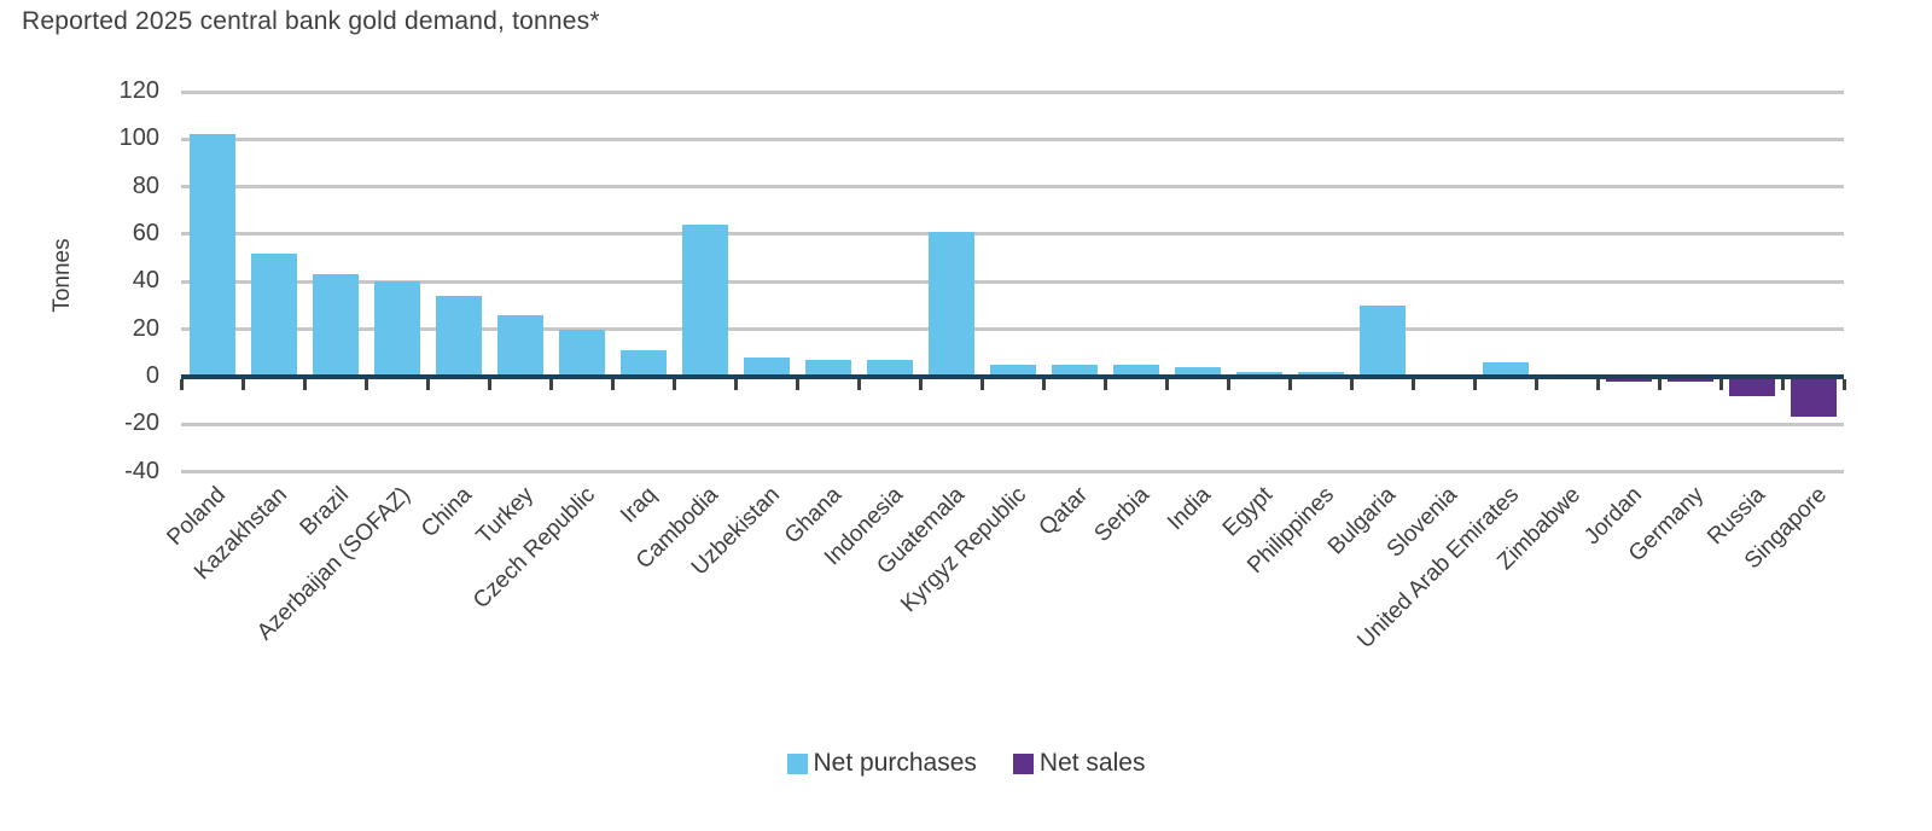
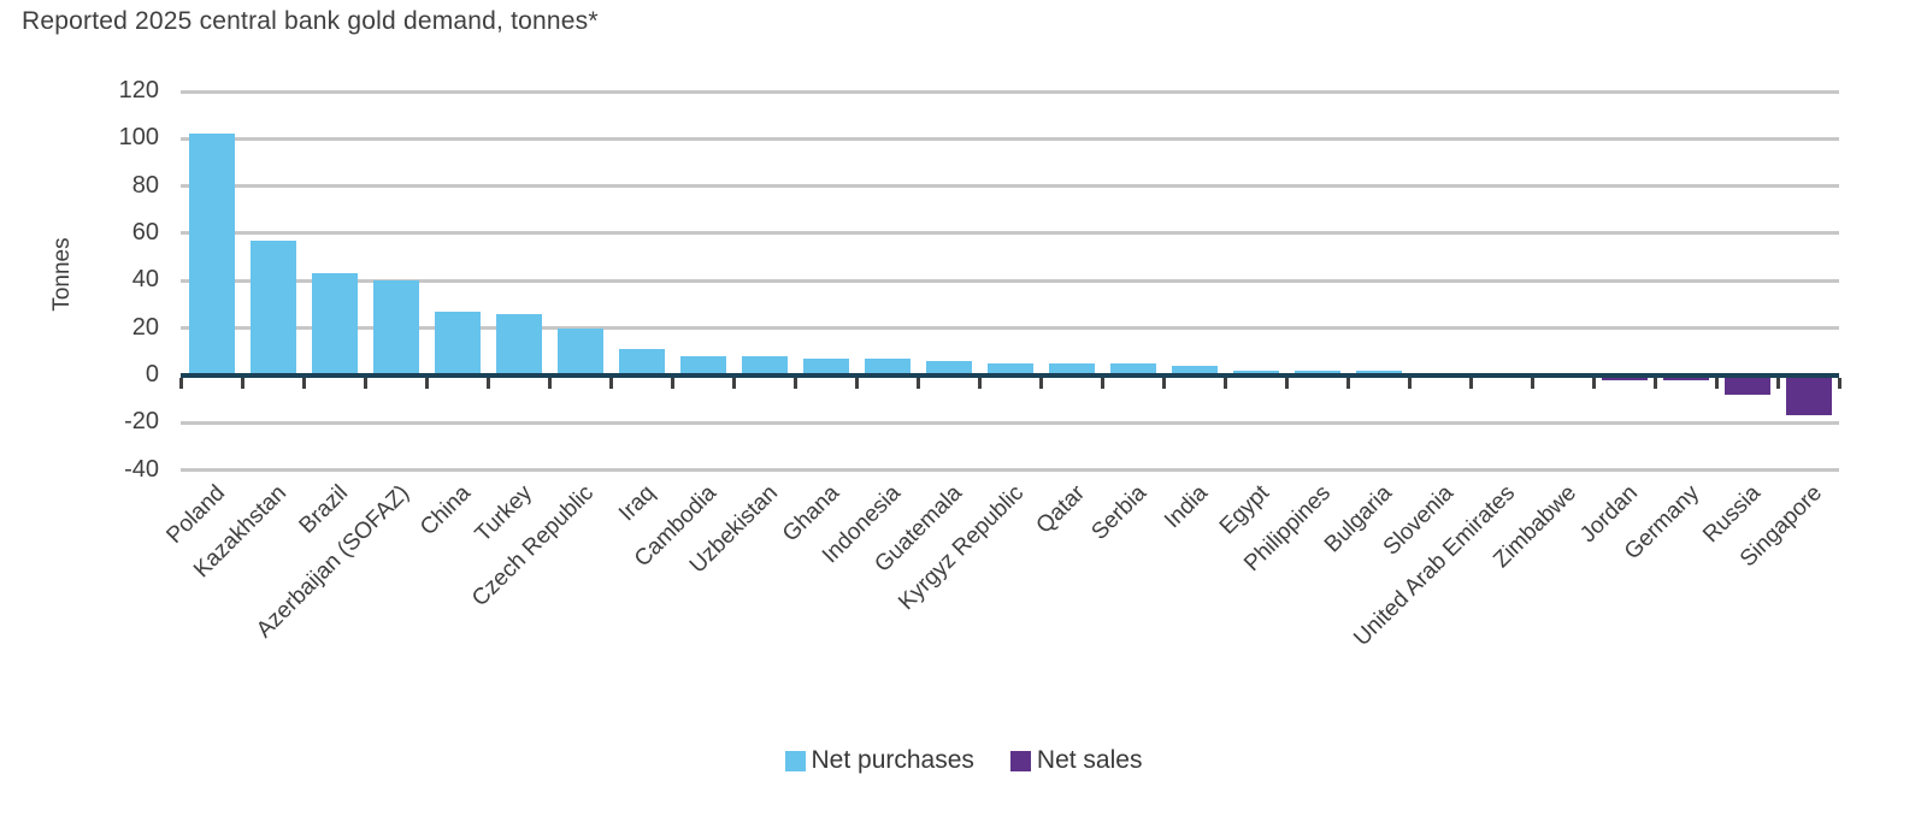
Kazakhstan: 52 -> 57
China: 34 -> 27
Cambodia: 64 -> 8
Guatemala: 61 -> 6
Bulgaria: 30 -> 2
United Arab Emirates: 6 -> 1
